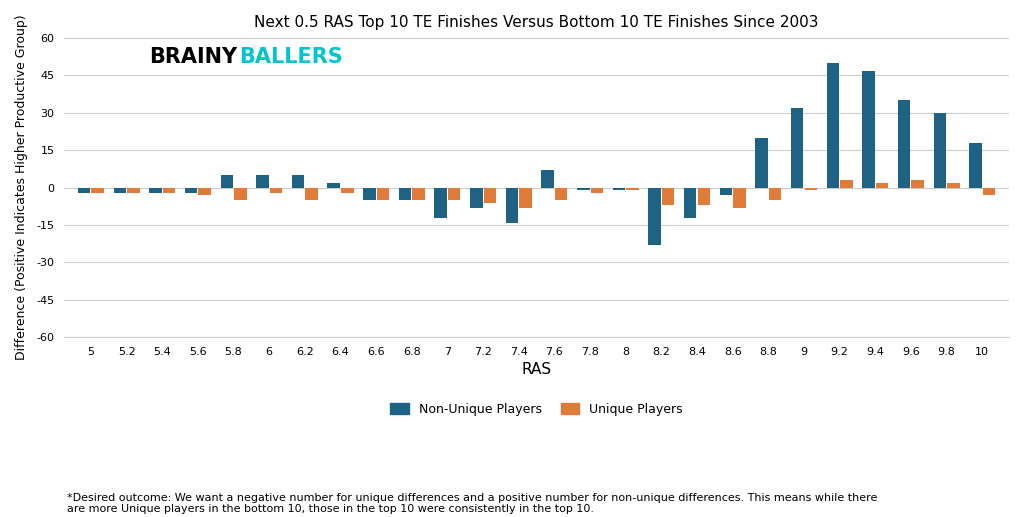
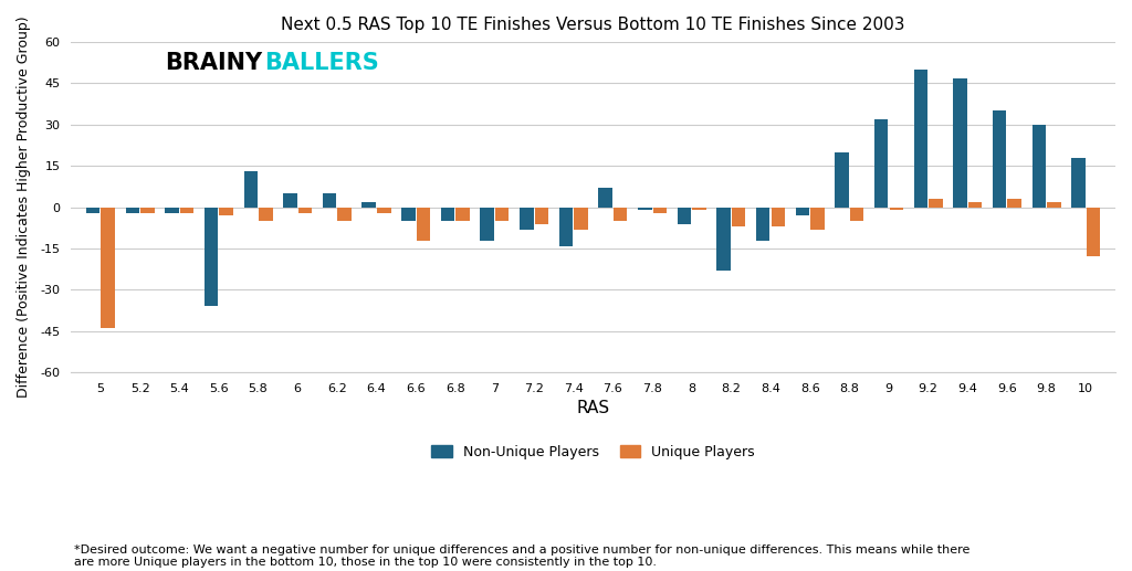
Unique Players/5: -2 -> -44
Non-Unique Players/5.6: -2 -> -36
Non-Unique Players/5.8: 5 -> 13
Unique Players/6.6: -5 -> -12
Non-Unique Players/8: -1 -> -6
Unique Players/10: -3 -> -18
